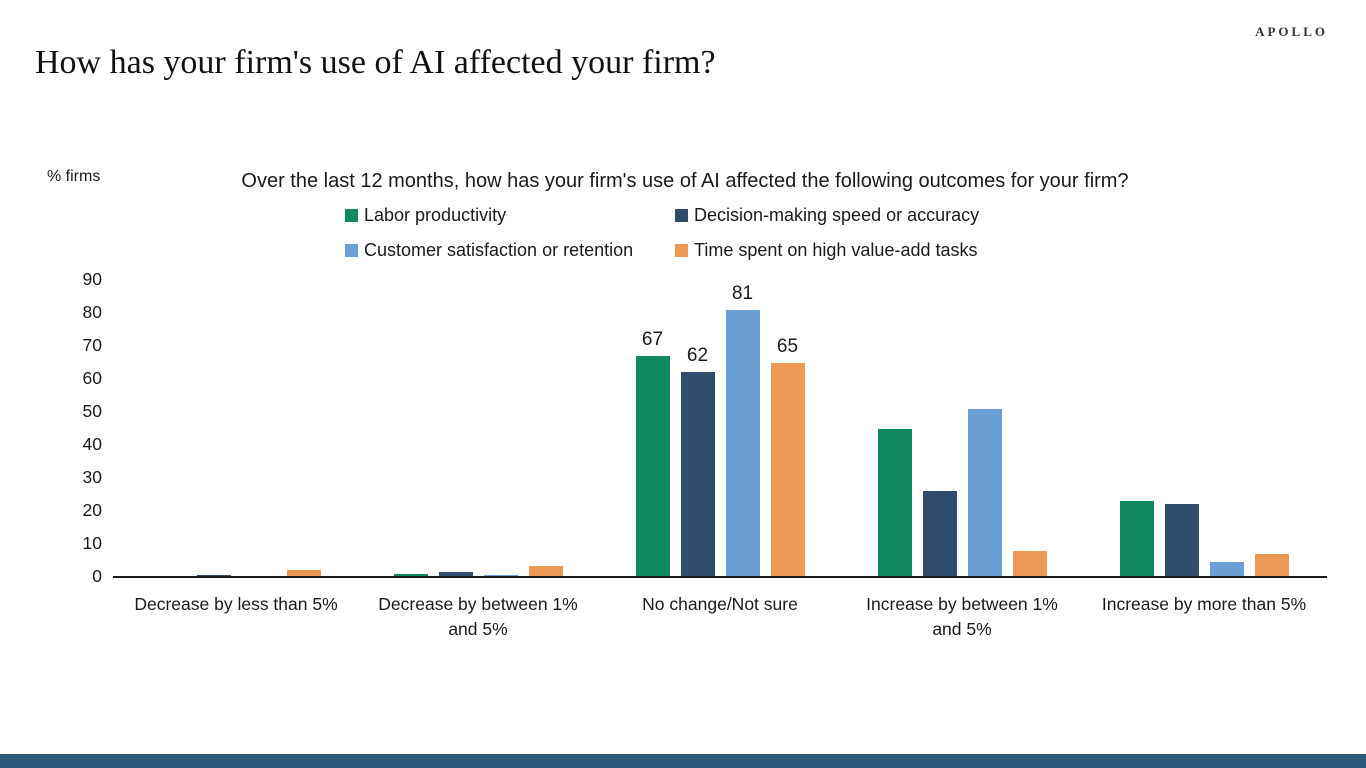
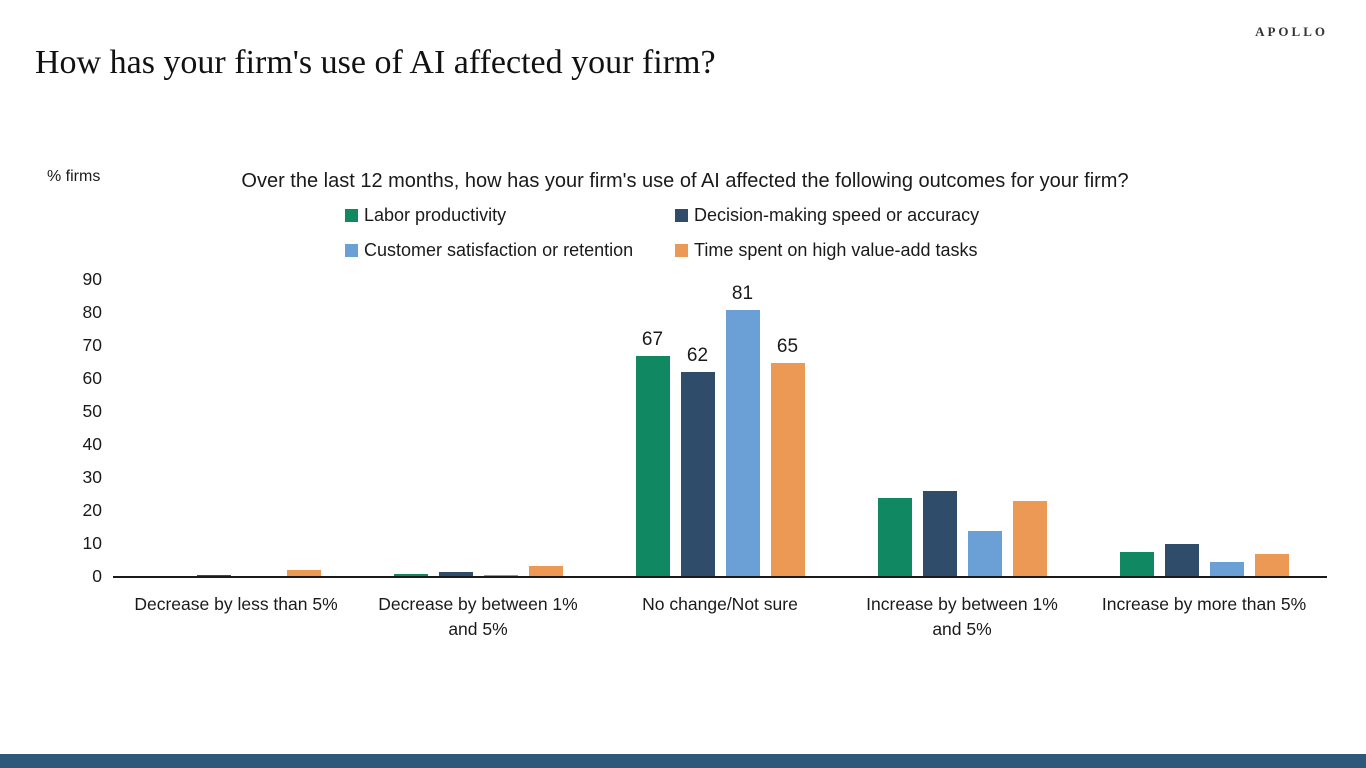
Labor productivity/Increase by between 1% and 5%: 45 -> 24
Customer satisfaction or retention/Increase by between 1% and 5%: 51 -> 14
Time spent on high value-add tasks/Increase by between 1% and 5%: 8 -> 23
Labor productivity/Increase by more than 5%: 23 -> 8
Decision-making speed or accuracy/Increase by more than 5%: 22 -> 10
